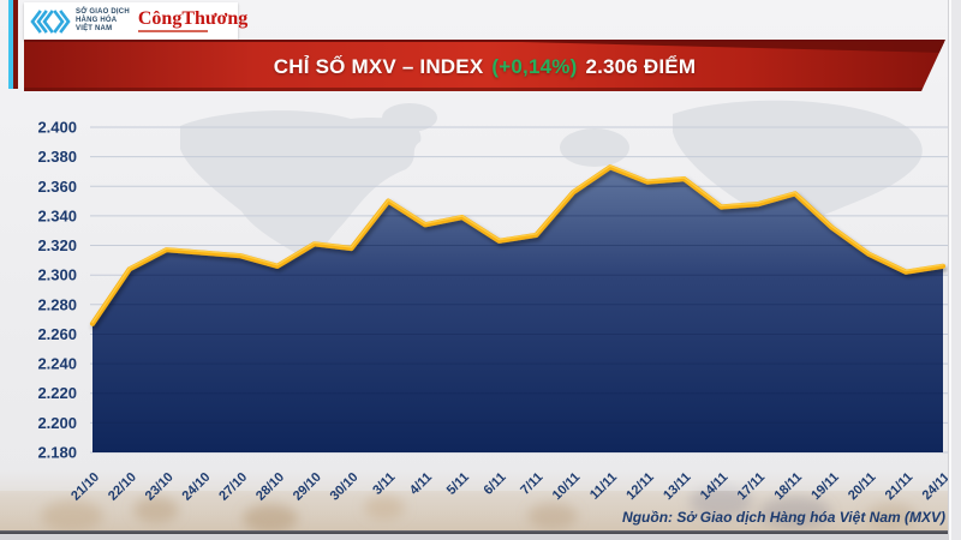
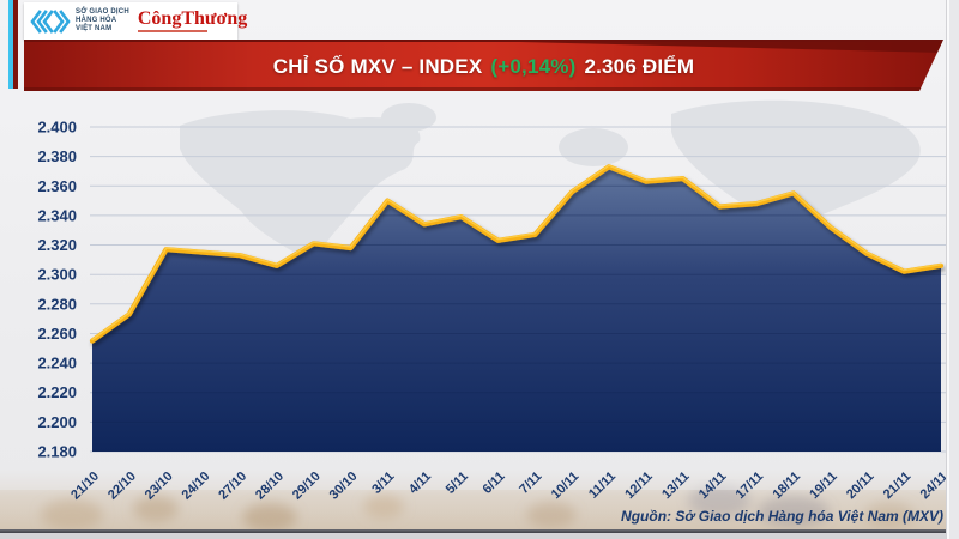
21/10: 2267 -> 2255
22/10: 2304 -> 2273
